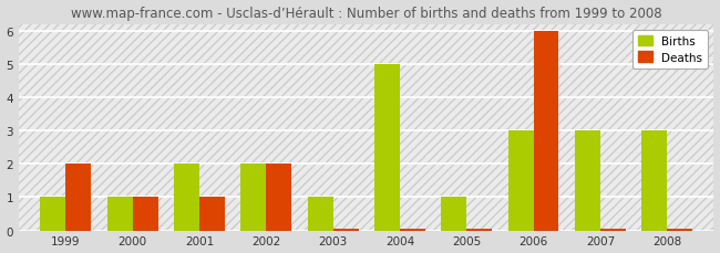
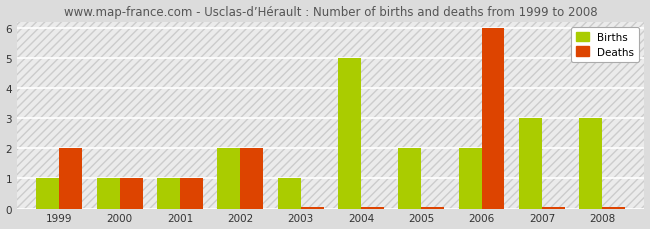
Births/2001: 2 -> 1
Births/2005: 1 -> 2
Births/2006: 3 -> 2
